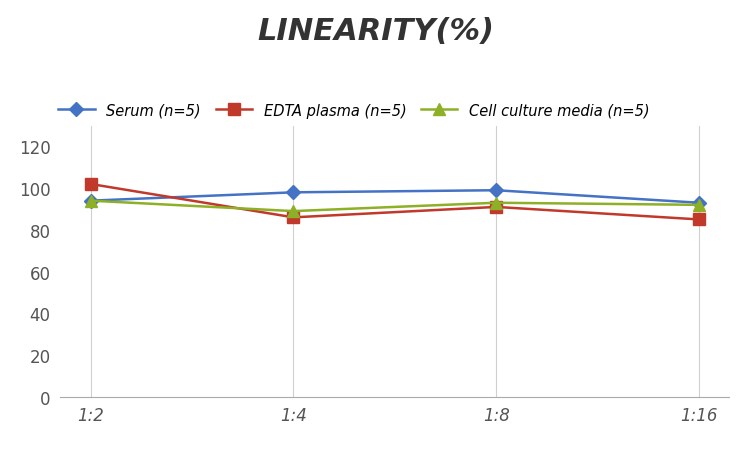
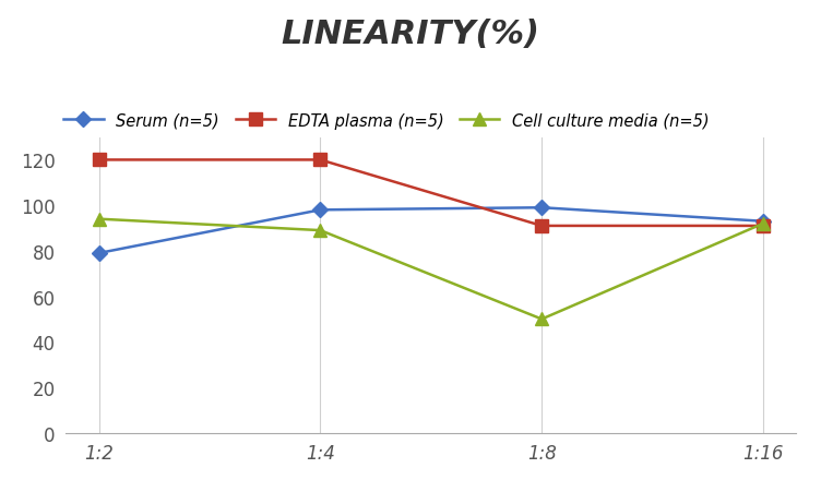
Serum (n=5)/1:2: 94 -> 79
EDTA plasma (n=5)/1:2: 102 -> 120
EDTA plasma (n=5)/1:4: 86 -> 120
Cell culture media (n=5)/1:8: 93 -> 50
EDTA plasma (n=5)/1:16: 85 -> 91
